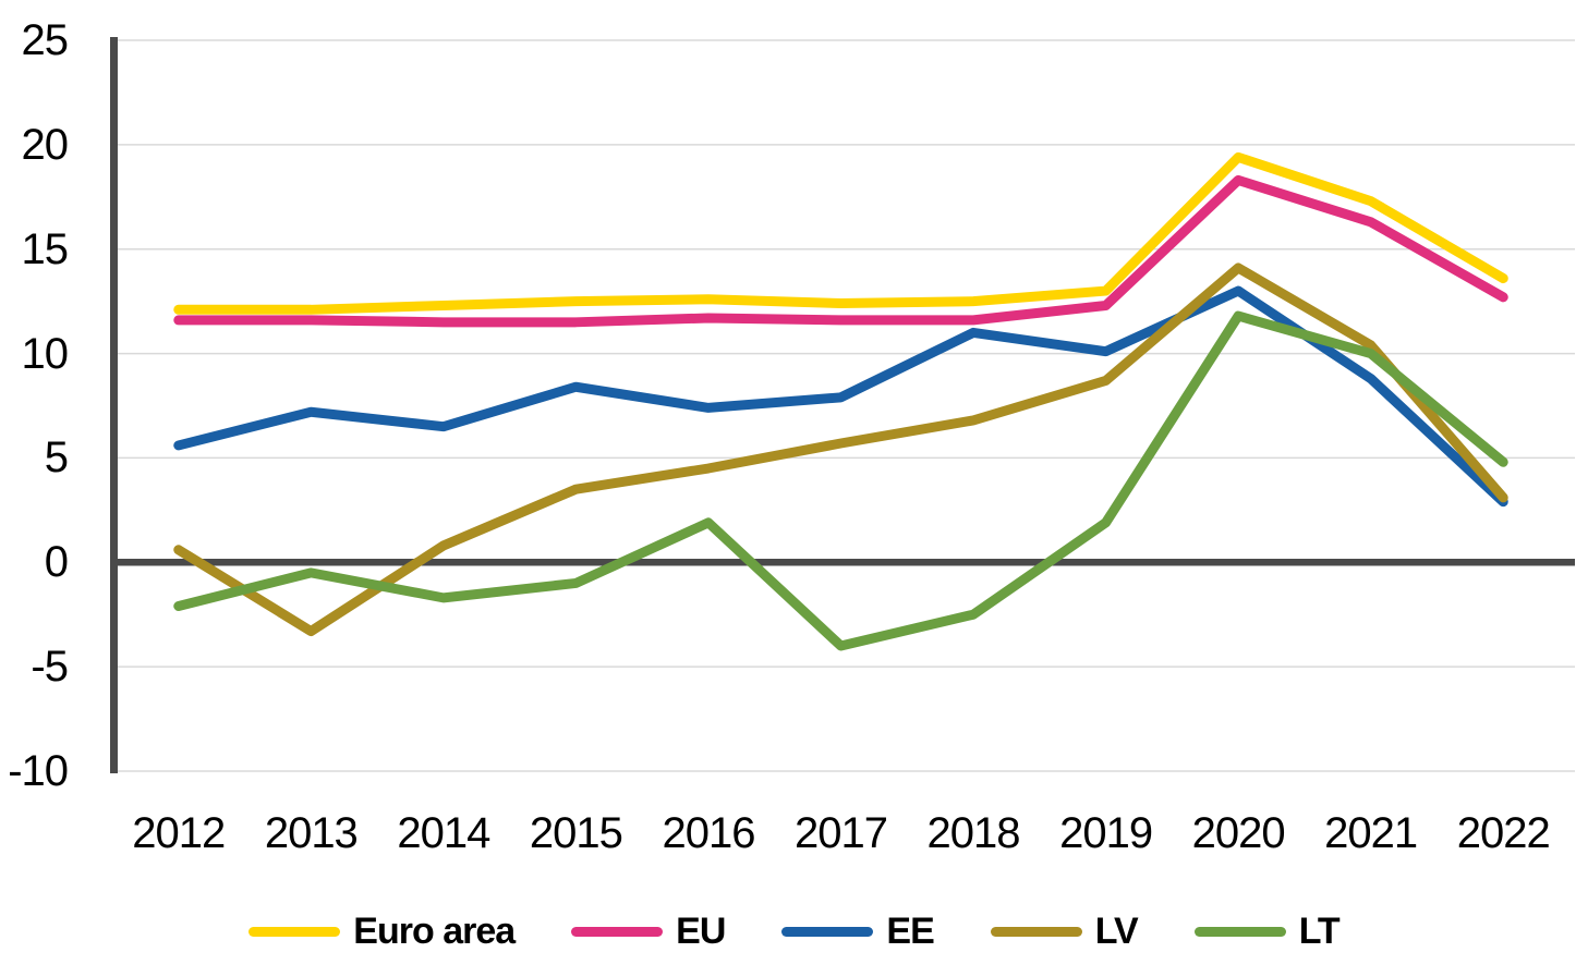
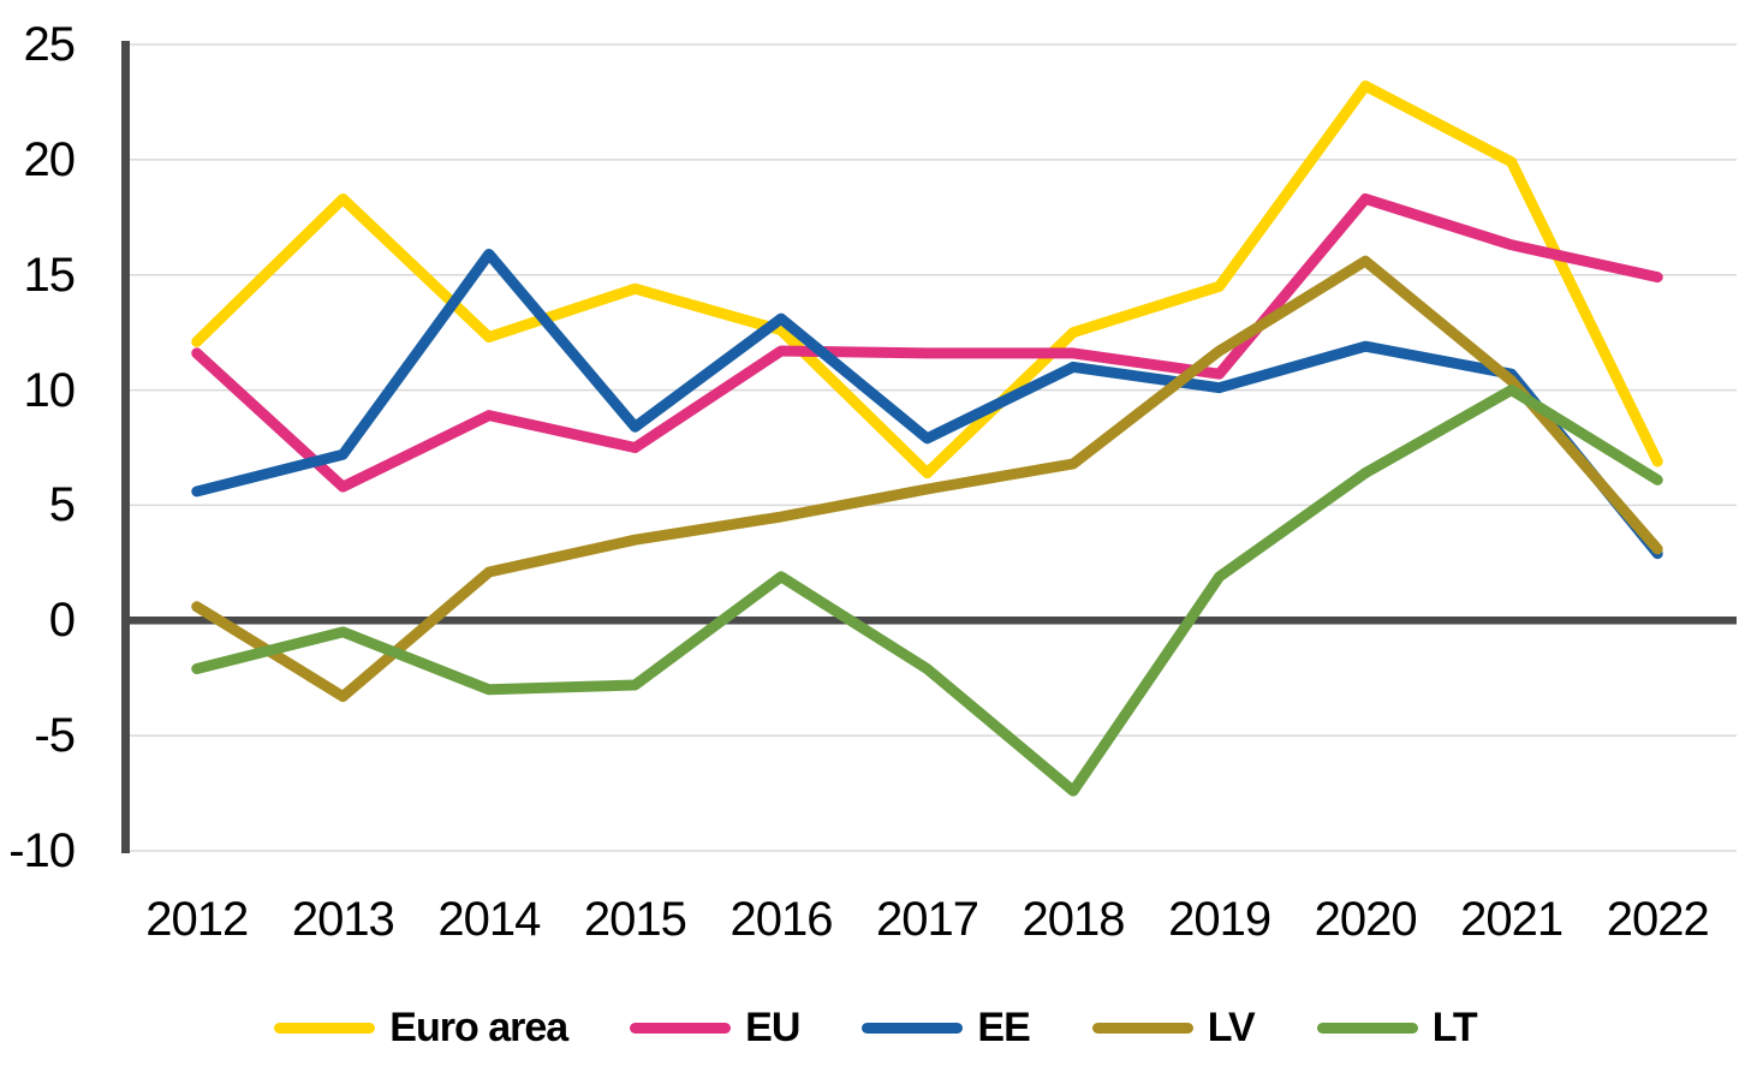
Euro area/2013: 12.1 -> 18.3
EU/2013: 11.6 -> 5.8
EU/2014: 11.5 -> 8.9
EE/2014: 6.5 -> 15.9
LV/2014: 0.8 -> 2.1
LT/2014: -1.7 -> -3.0
Euro area/2015: 12.5 -> 14.4
EU/2015: 11.5 -> 7.5
LT/2015: -1.0 -> -2.8
EE/2016: 7.4 -> 13.1
Euro area/2017: 12.4 -> 6.4
LT/2017: -4.0 -> -2.1
LT/2018: -2.5 -> -7.4
Euro area/2019: 13.0 -> 14.5
EU/2019: 12.3 -> 10.7
LV/2019: 8.7 -> 11.7
Euro area/2020: 19.4 -> 23.2
EE/2020: 13.0 -> 11.9
LV/2020: 14.1 -> 15.6
LT/2020: 11.8 -> 6.4
Euro area/2021: 17.3 -> 19.9
EE/2021: 8.8 -> 10.7
Euro area/2022: 13.6 -> 6.9
EU/2022: 12.7 -> 14.9
LT/2022: 4.8 -> 6.1
